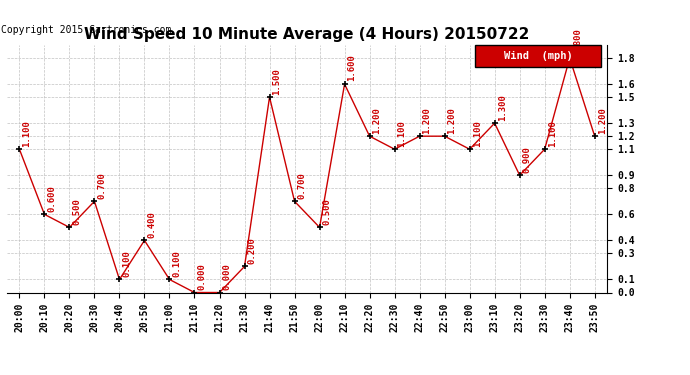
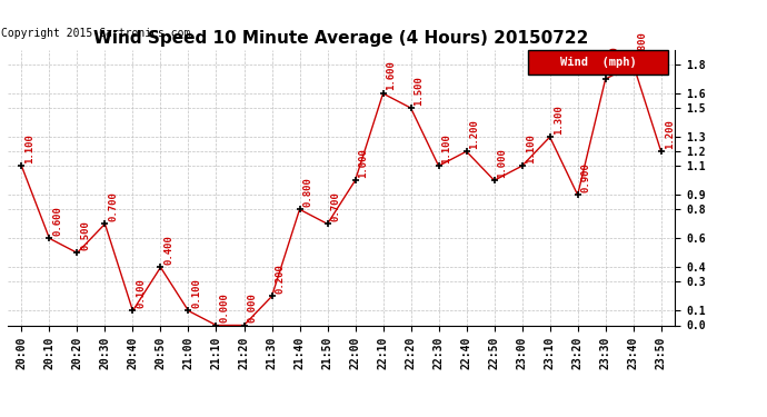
21:40: 1.500 -> 0.800
22:00: 0.500 -> 1.000
22:20: 1.200 -> 1.500
22:50: 1.200 -> 1.000
23:30: 1.1 -> 1.7
